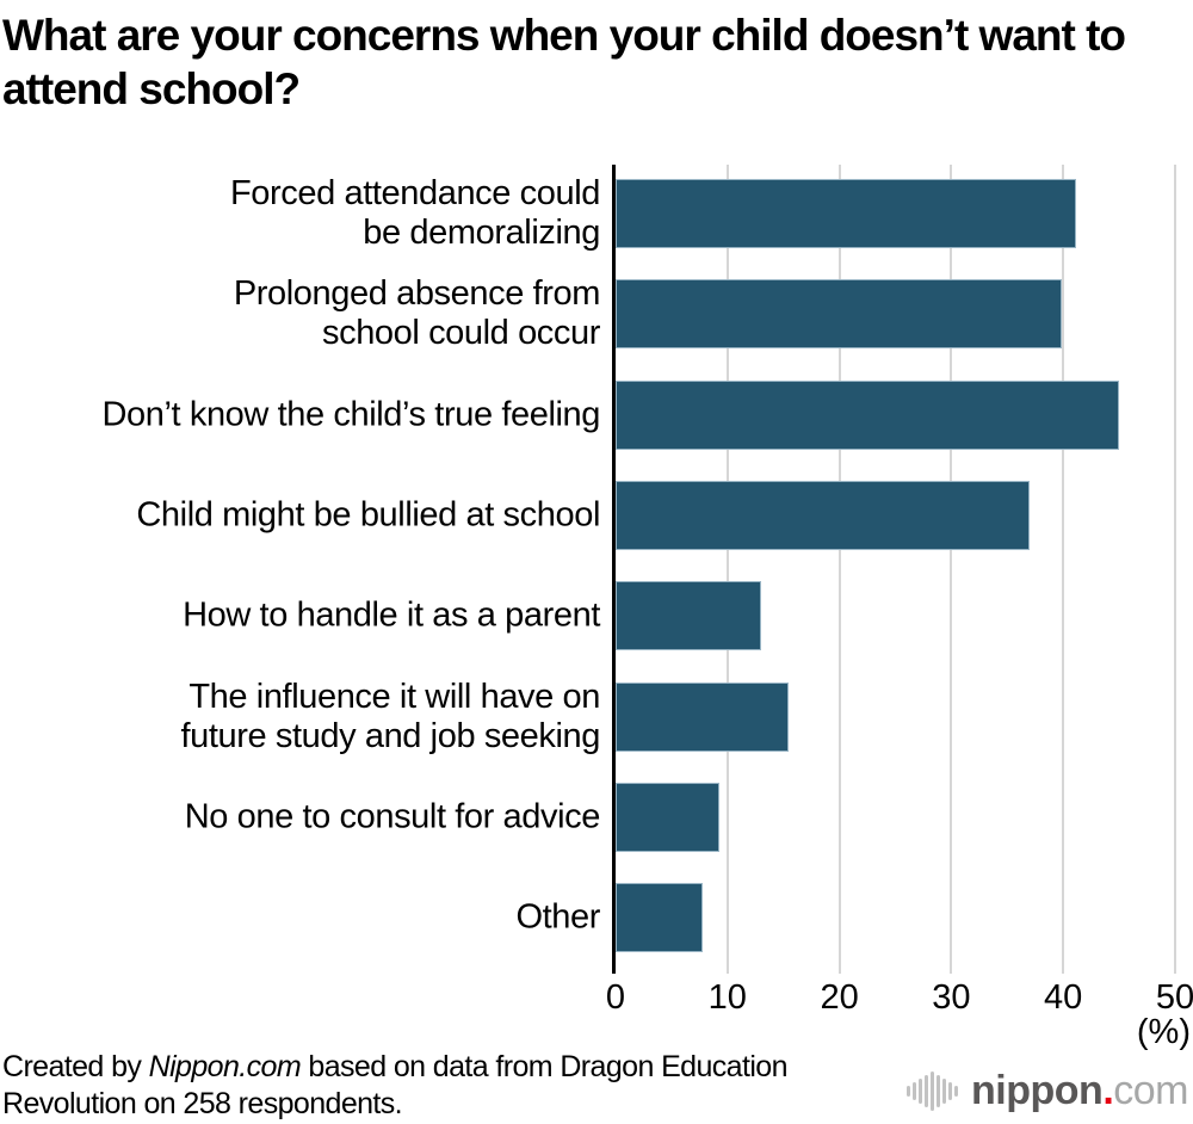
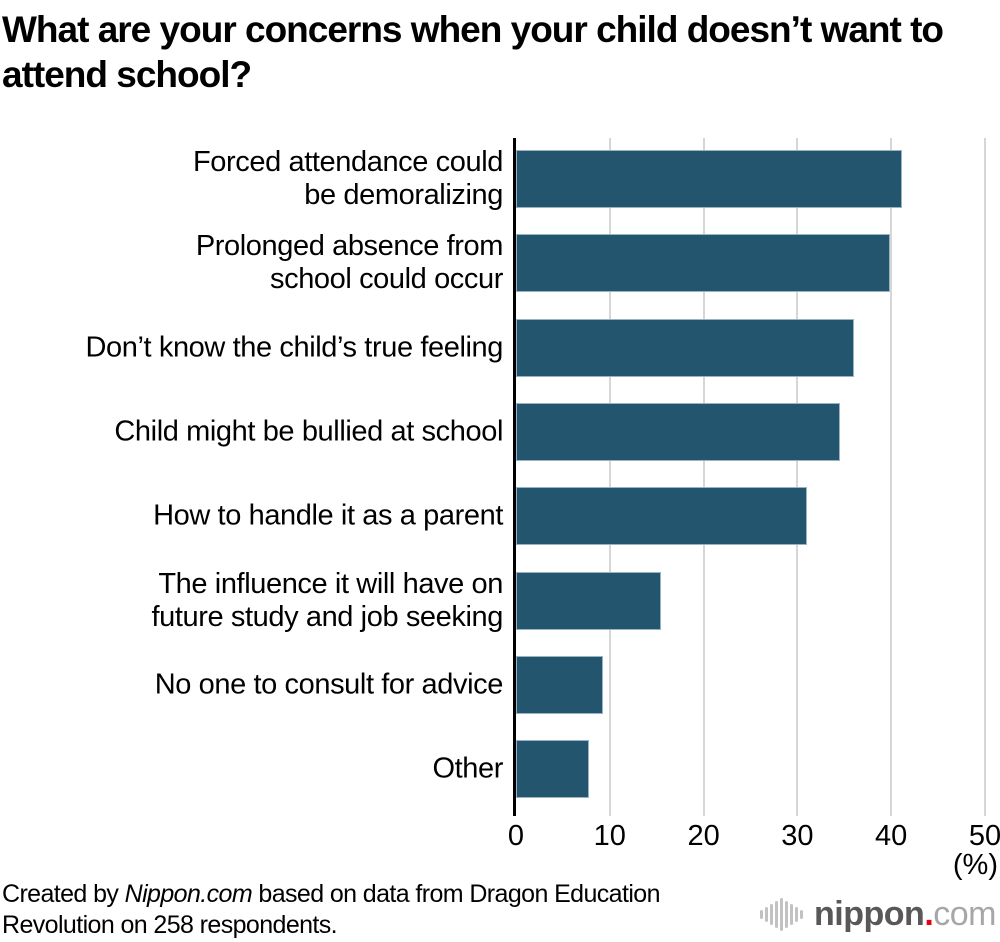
Don’t know the child’s true feeling: 45 -> 36
Child might be bullied at school: 37 -> 34
How to handle it as a parent: 13 -> 31
